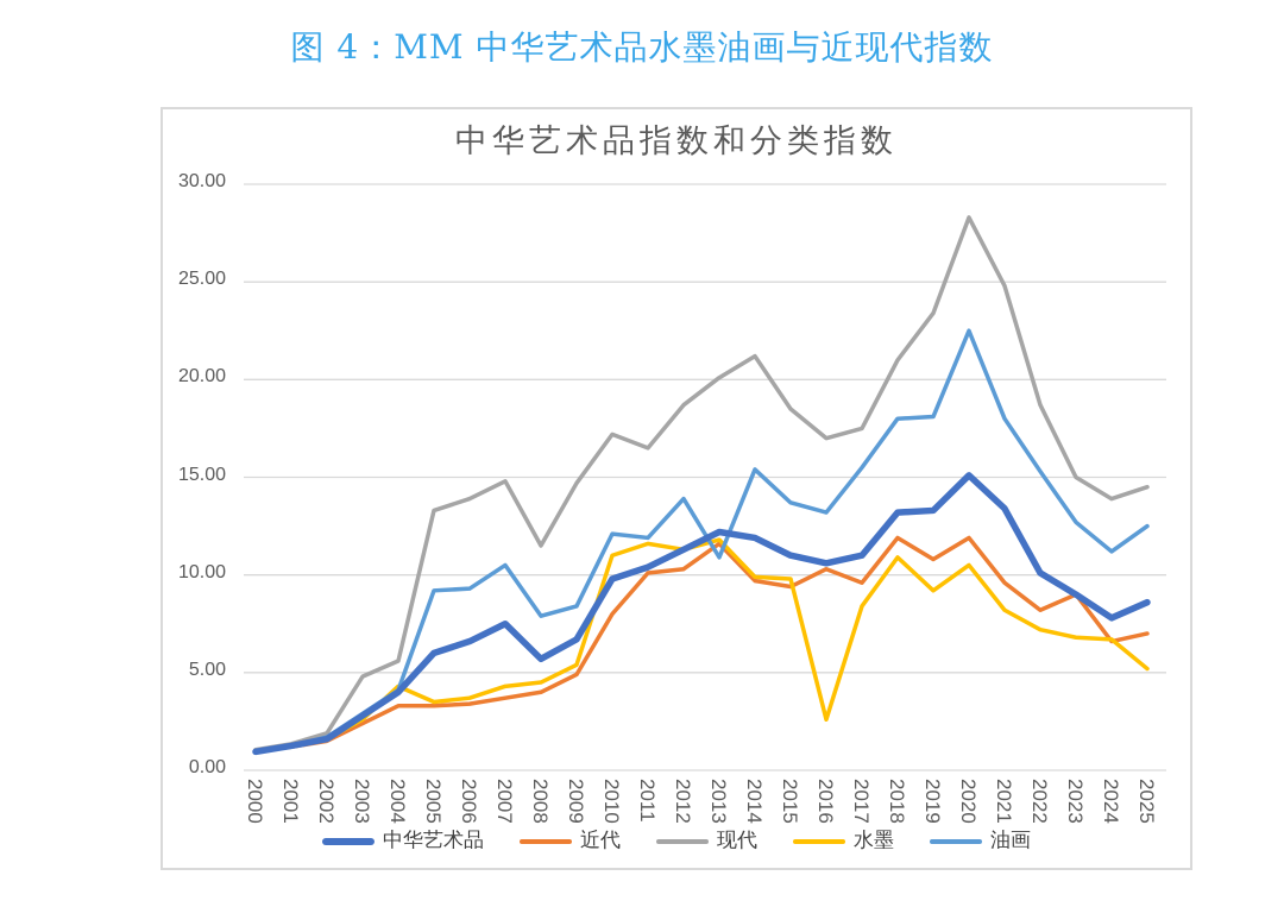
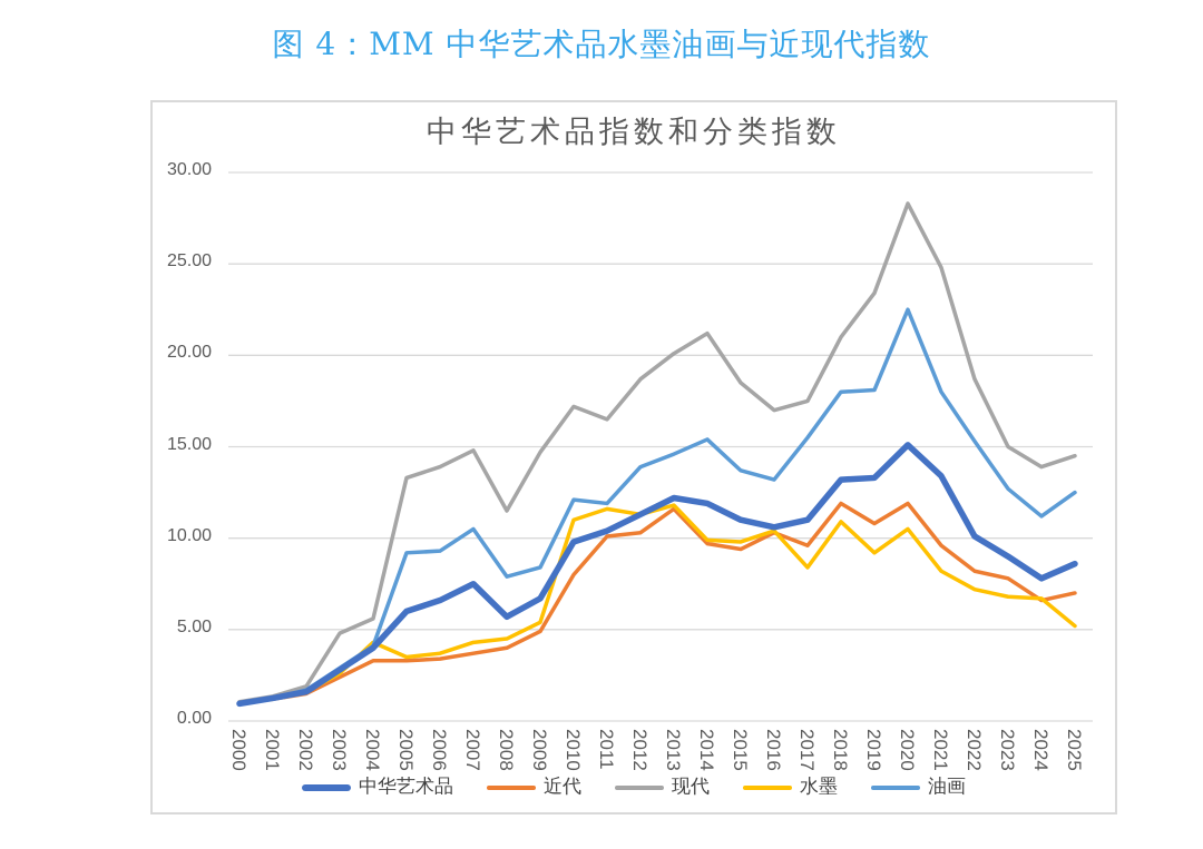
油画/2013: 10.9 -> 14.6
水墨/2016: 2.6 -> 10.4
近代/2023: 9.0 -> 7.8
